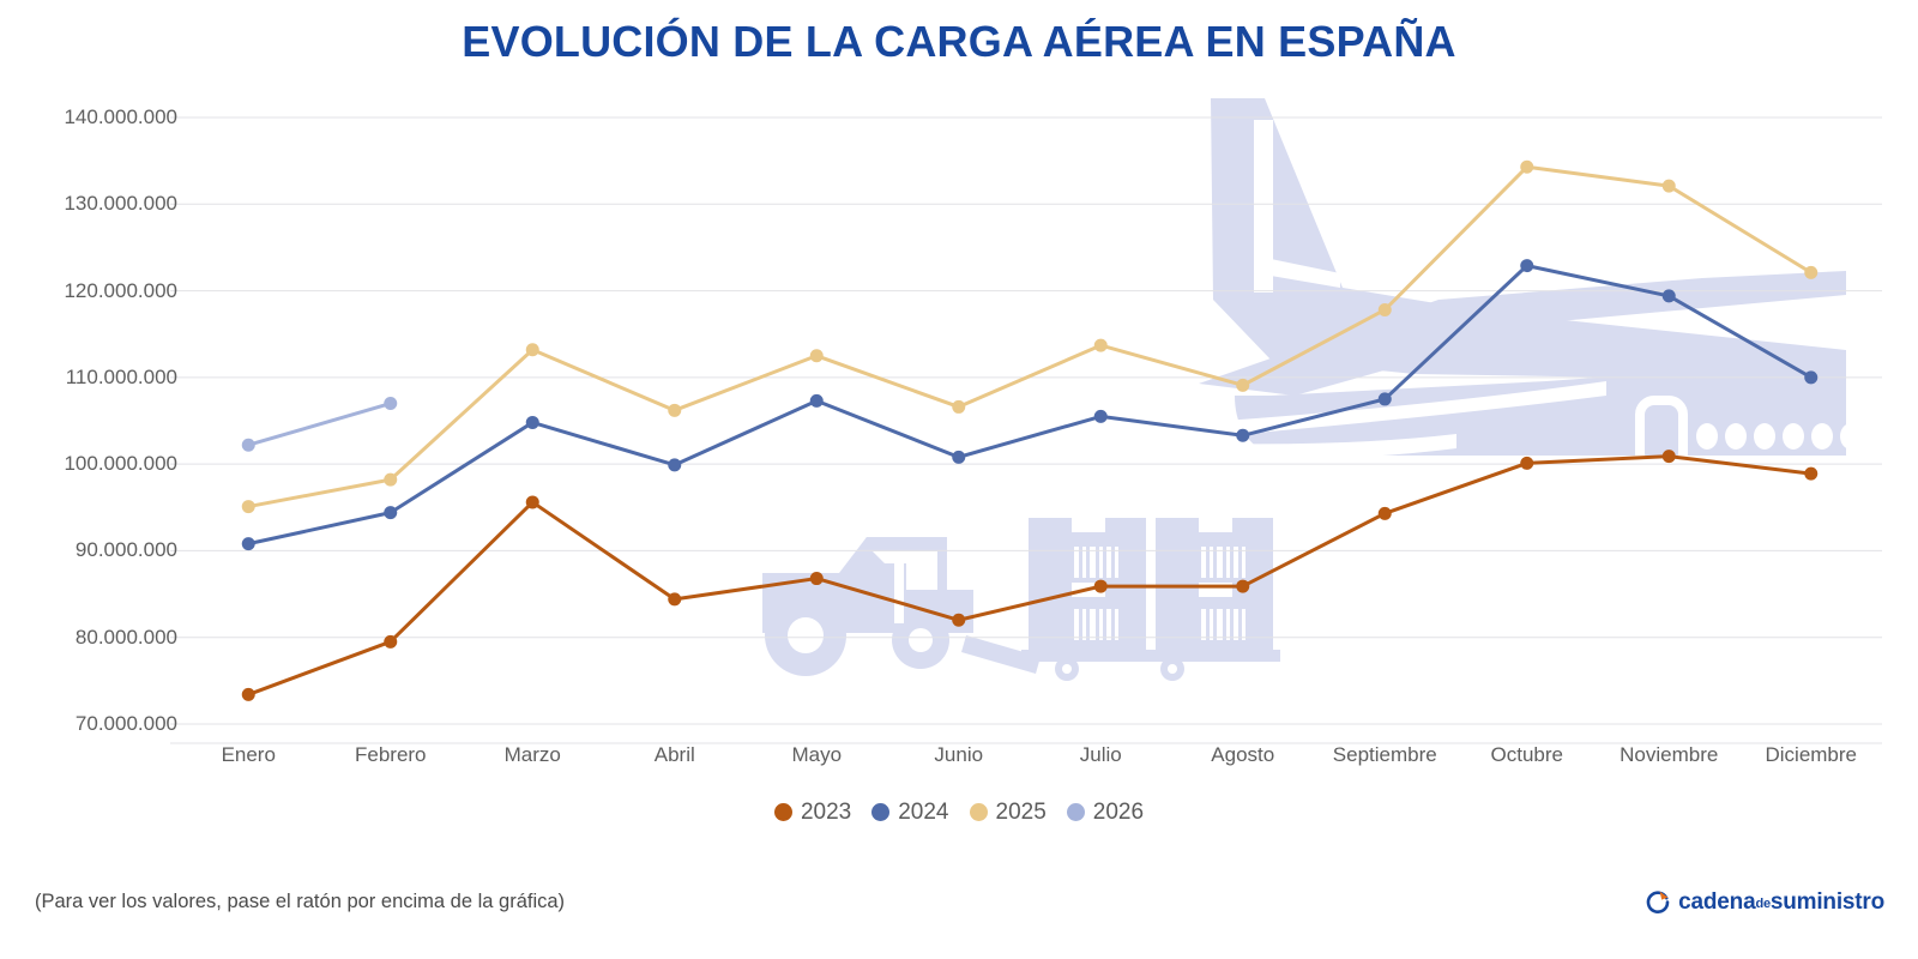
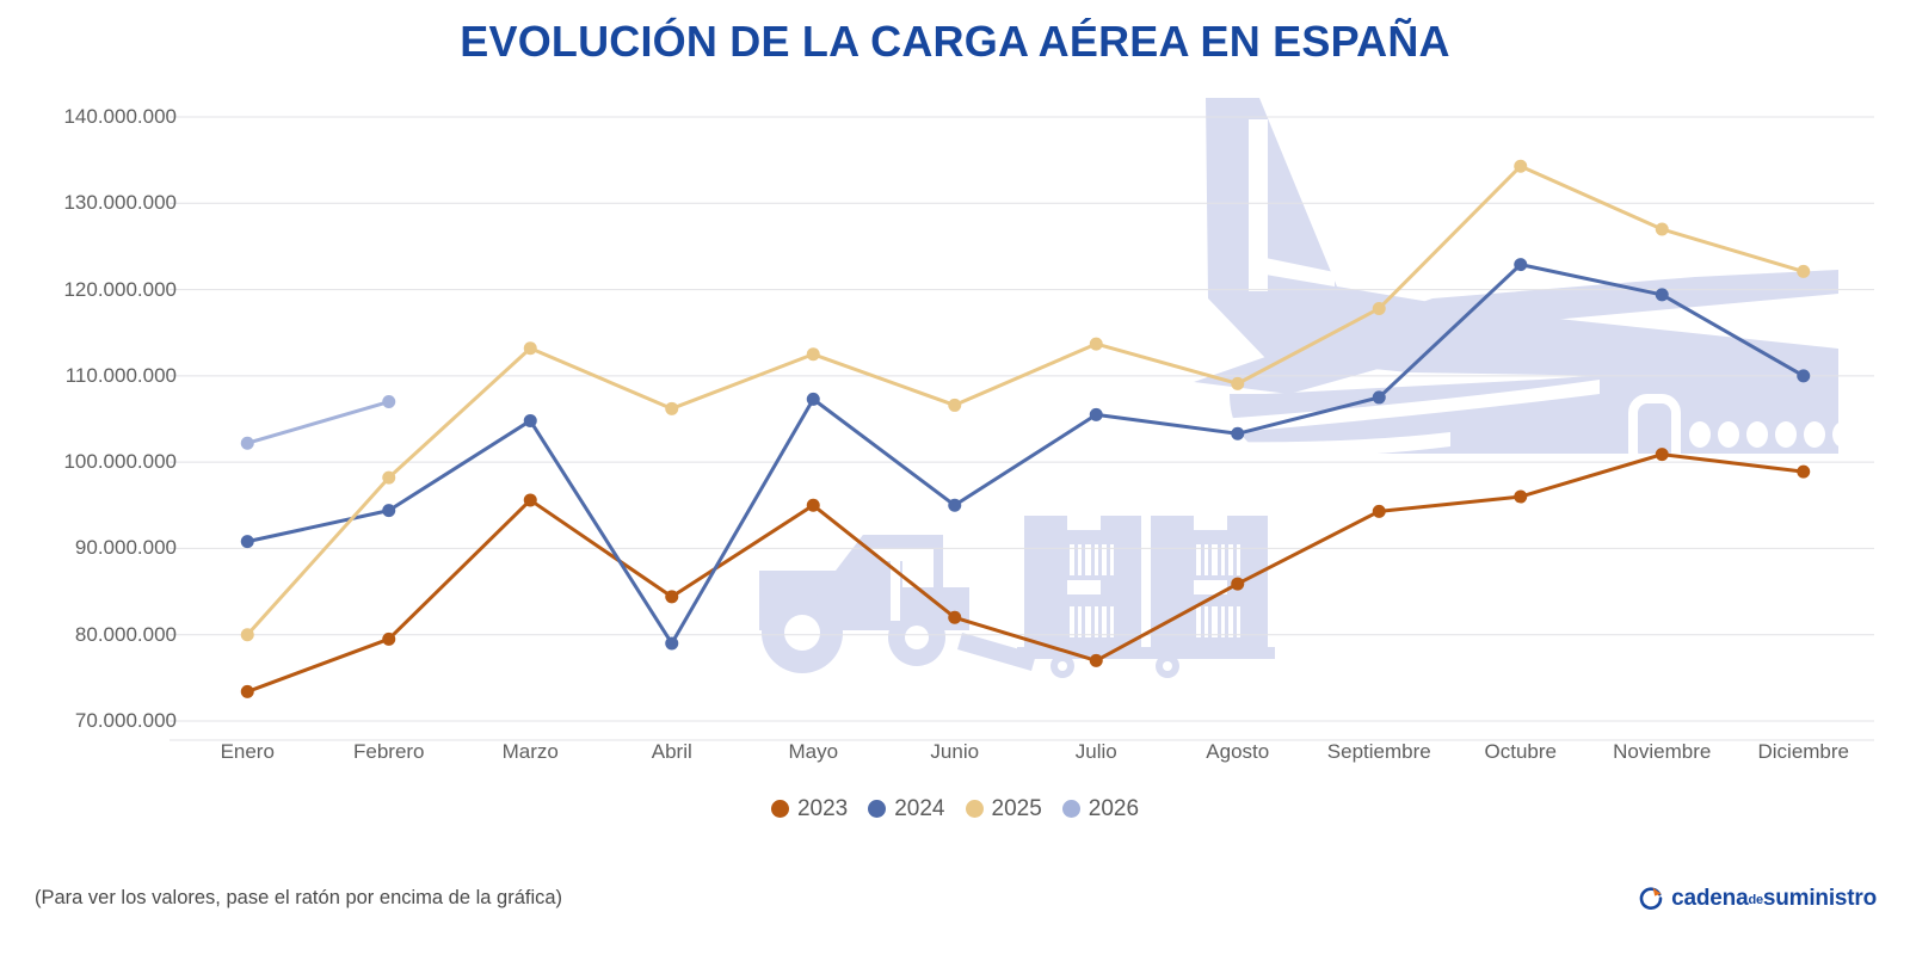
2025/Enero: 95000000 -> 80000000
2024/Abril: 100000000 -> 79000000
2023/Mayo: 87000000 -> 95000000
2024/Junio: 101000000 -> 95000000
2023/Julio: 86000000 -> 77000000
2023/Octubre: 100000000 -> 96000000
2025/Noviembre: 132000000 -> 127000000
